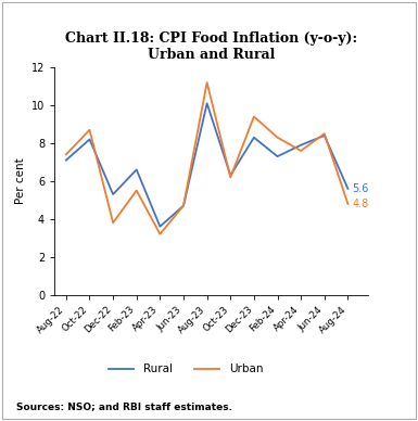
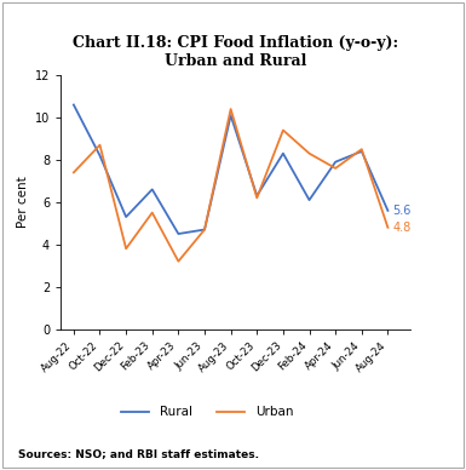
Rural/Aug-22: 7.1 -> 10.6
Rural/Apr-23: 3.6 -> 4.5
Urban/Aug-23: 11.2 -> 10.4
Rural/Feb-24: 7.3 -> 6.1
